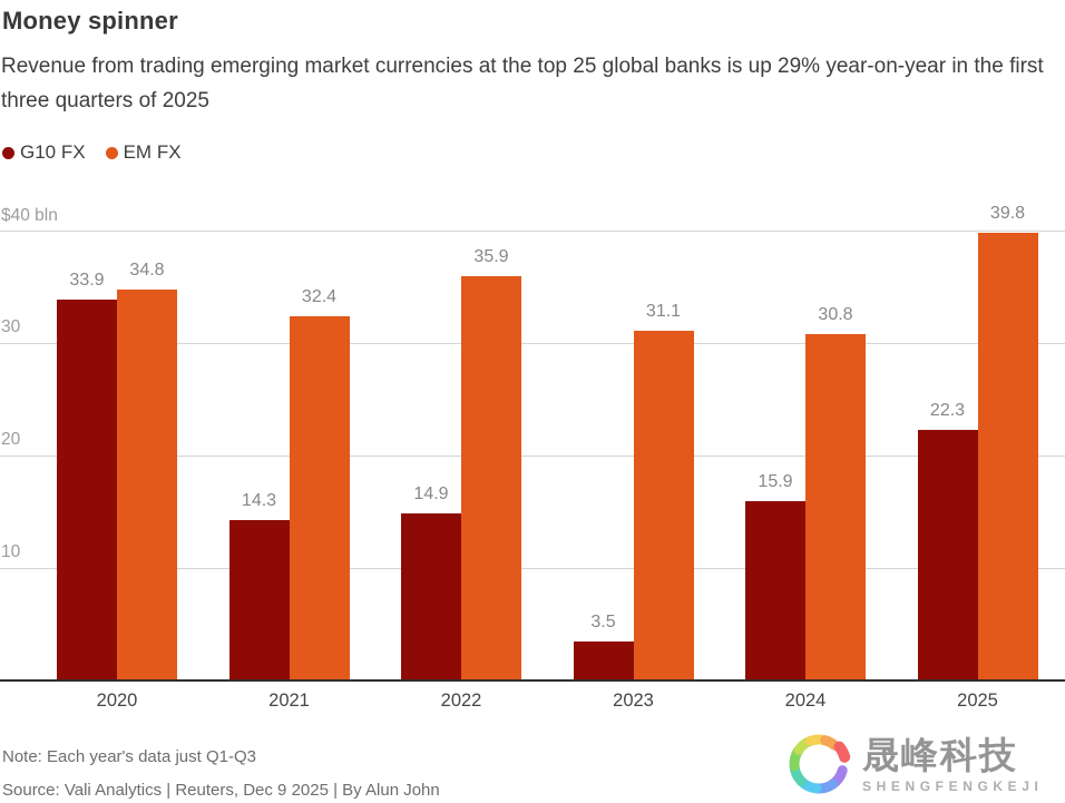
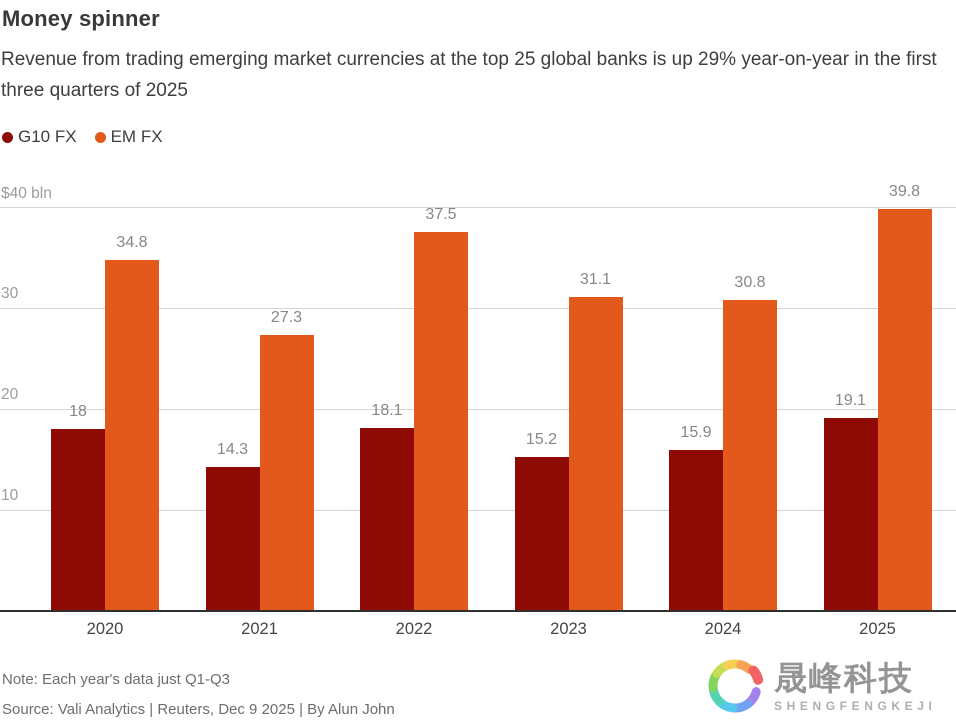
G10 FX/2020: 33.9 -> 18
EM FX/2021: 32.4 -> 27.3
G10 FX/2022: 14.9 -> 18.1
EM FX/2022: 35.9 -> 37.5
G10 FX/2023: 3.5 -> 15.2
G10 FX/2025: 22.3 -> 19.1
